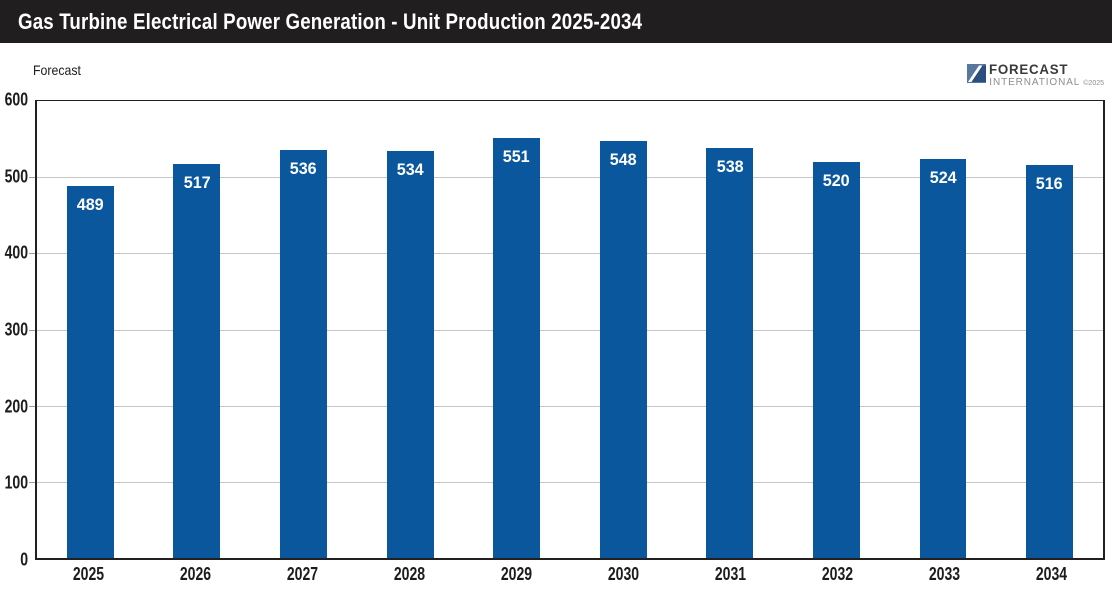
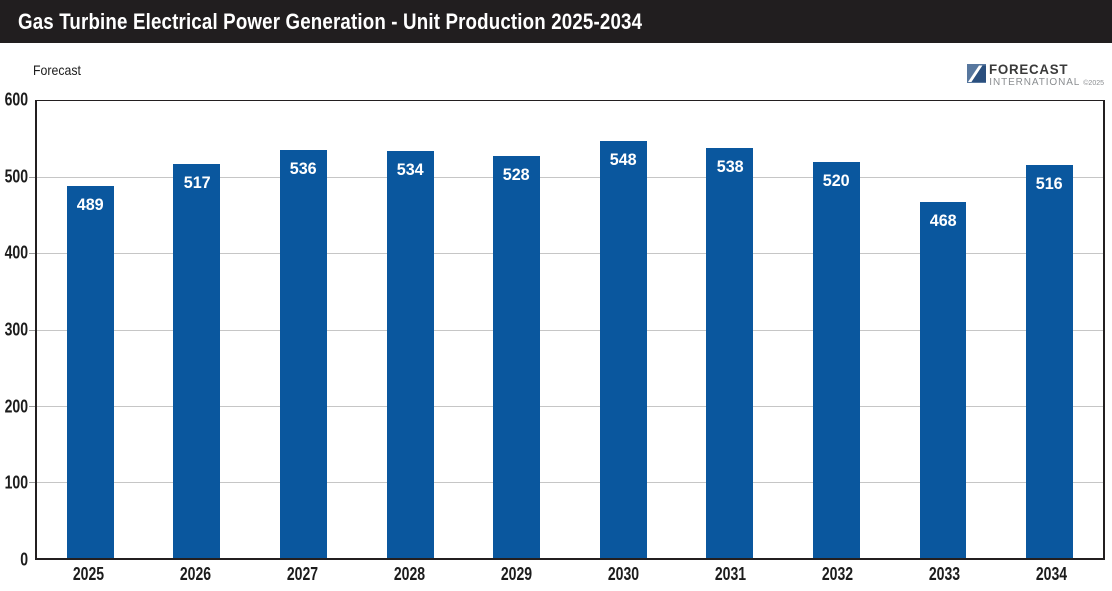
2029: 551 -> 528
2033: 524 -> 468
